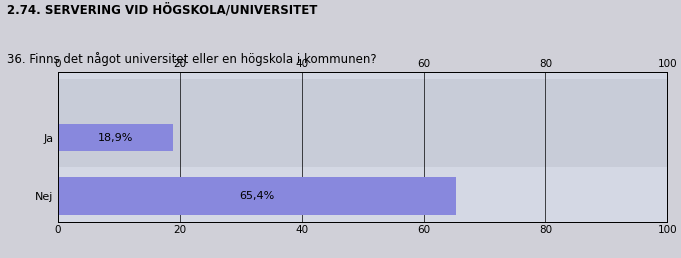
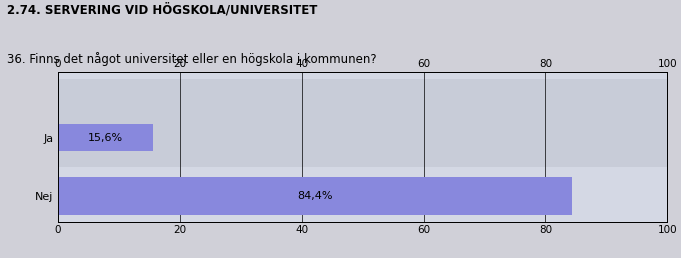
Ja: 18,9% -> 15,6%
Nej: 65,4% -> 84,4%
